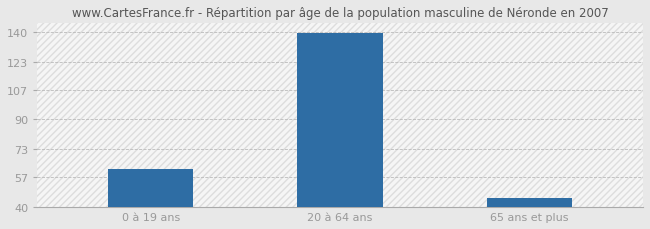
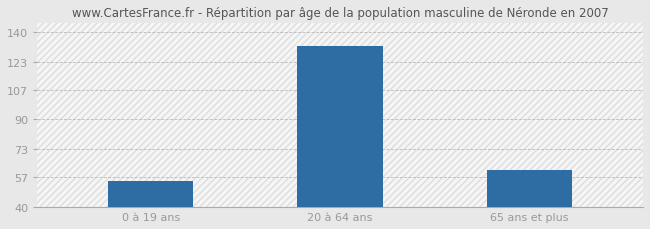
0 à 19 ans: 62 -> 55
20 à 64 ans: 139 -> 132
65 ans et plus: 45 -> 61
